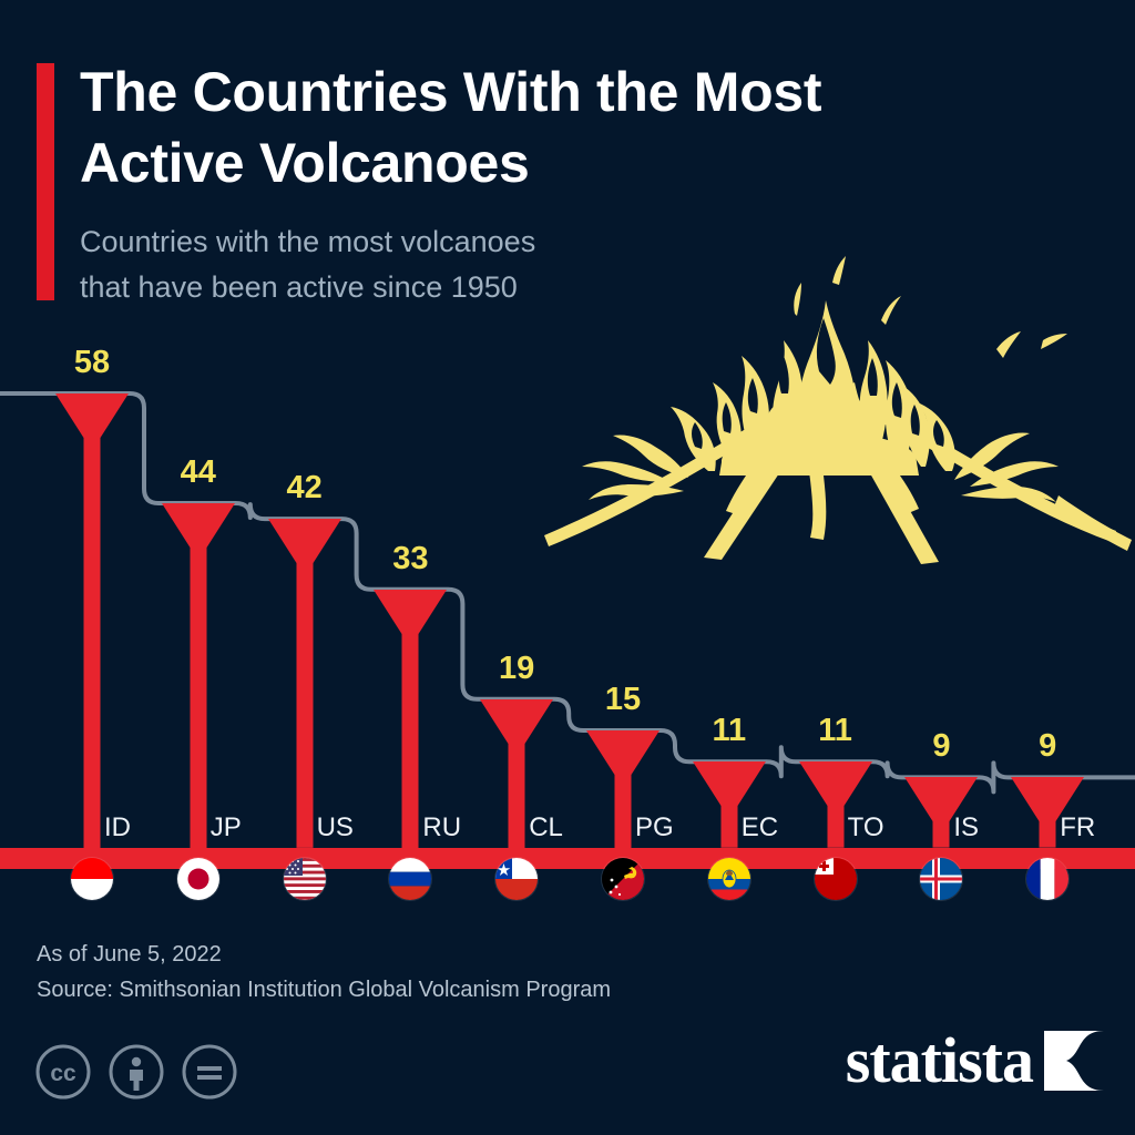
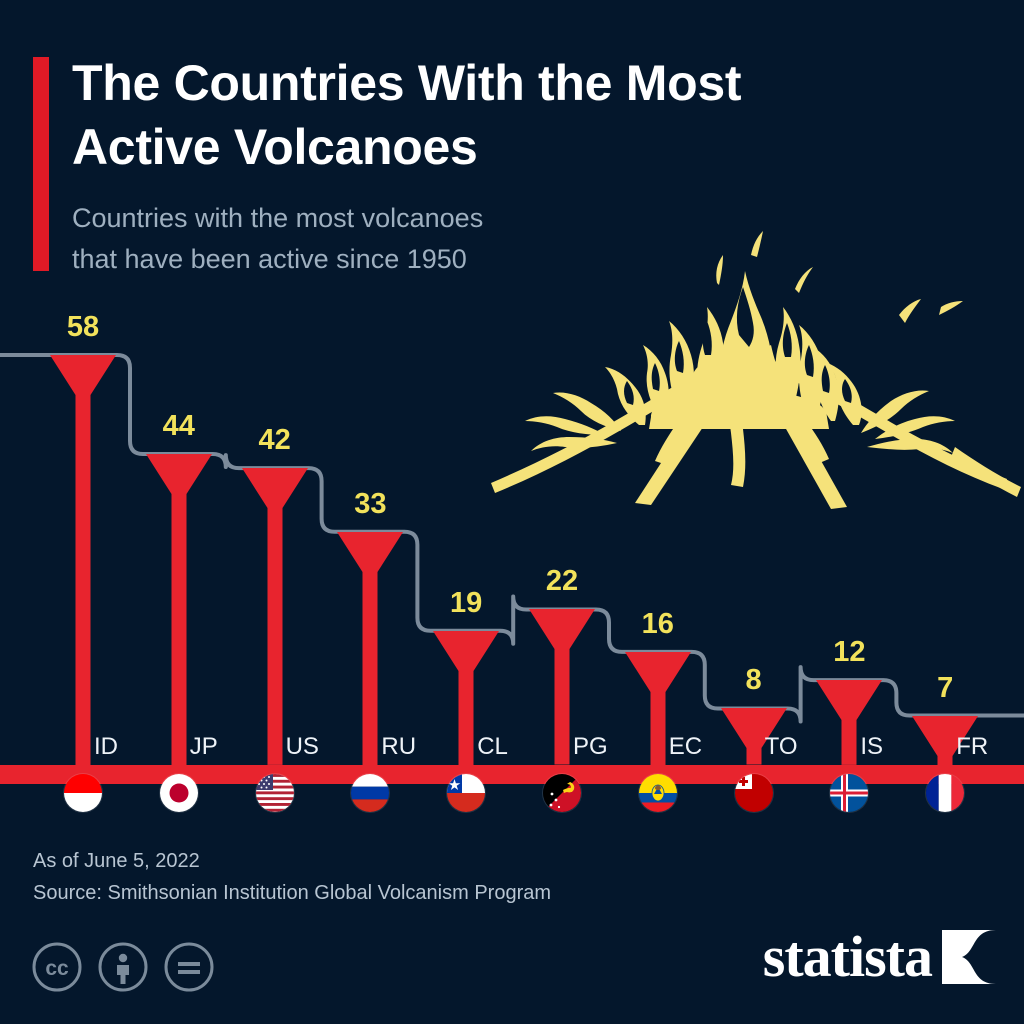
PG: 15 -> 22
EC: 11 -> 16
TO: 11 -> 8
IS: 9 -> 12
FR: 9 -> 7
